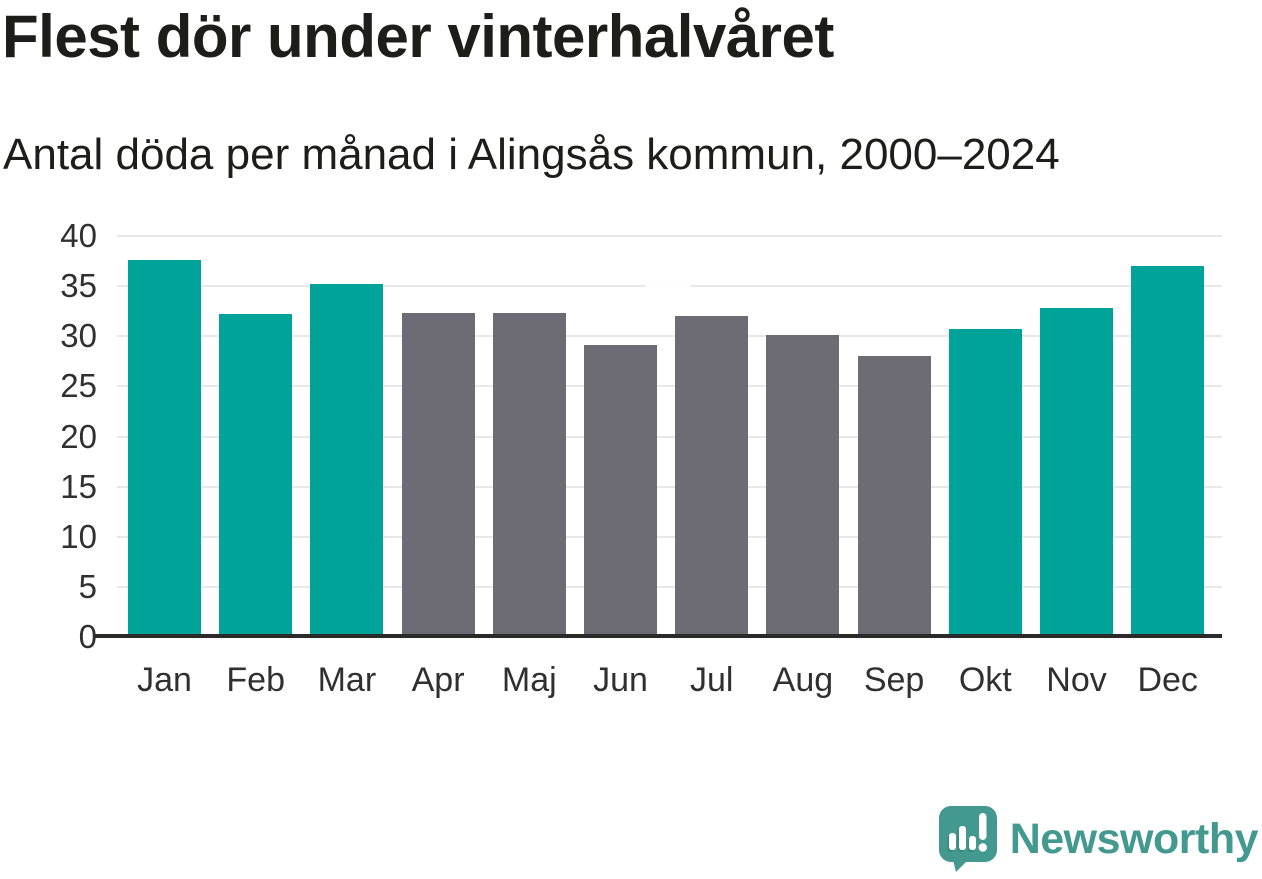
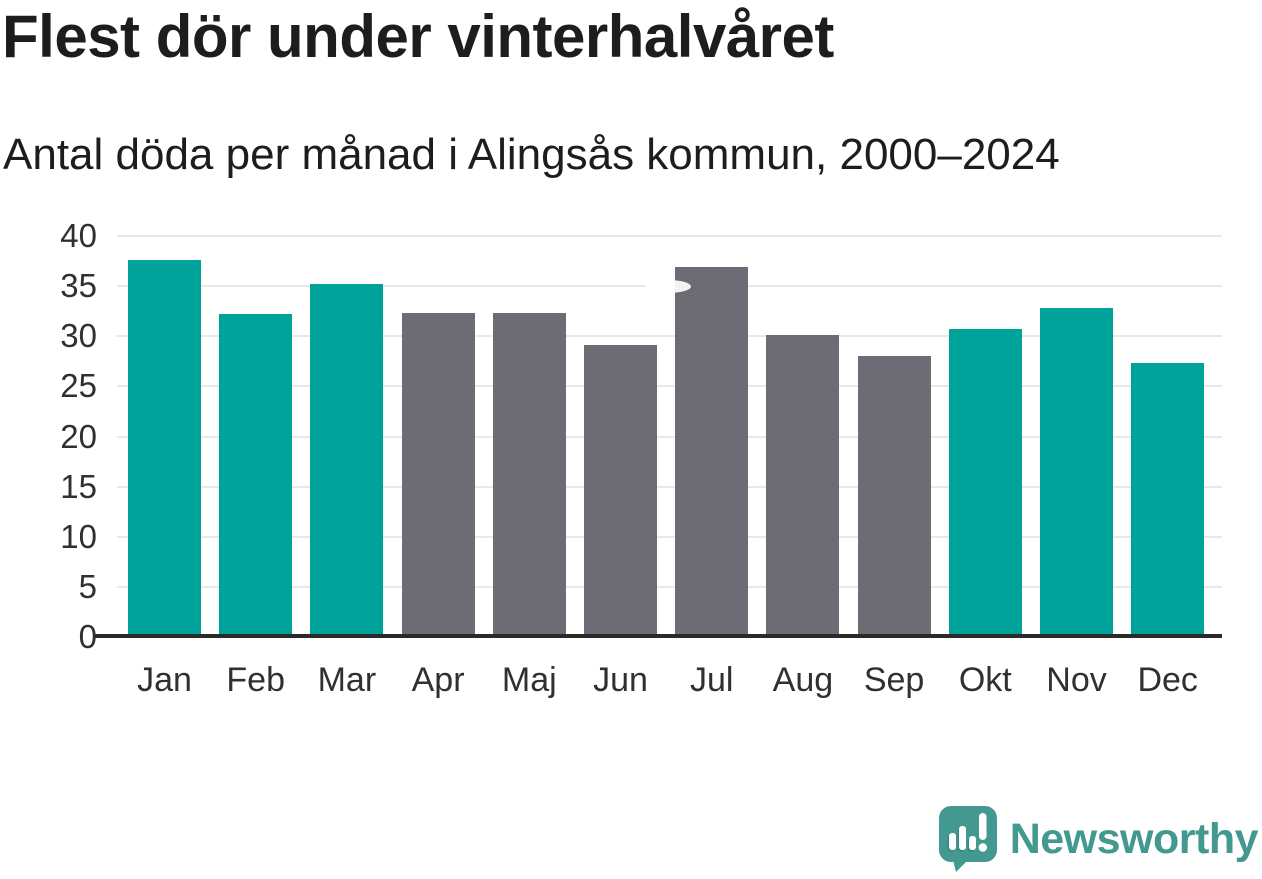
Jul: 32.0 -> 36.9
Dec: 37.0 -> 27.3
